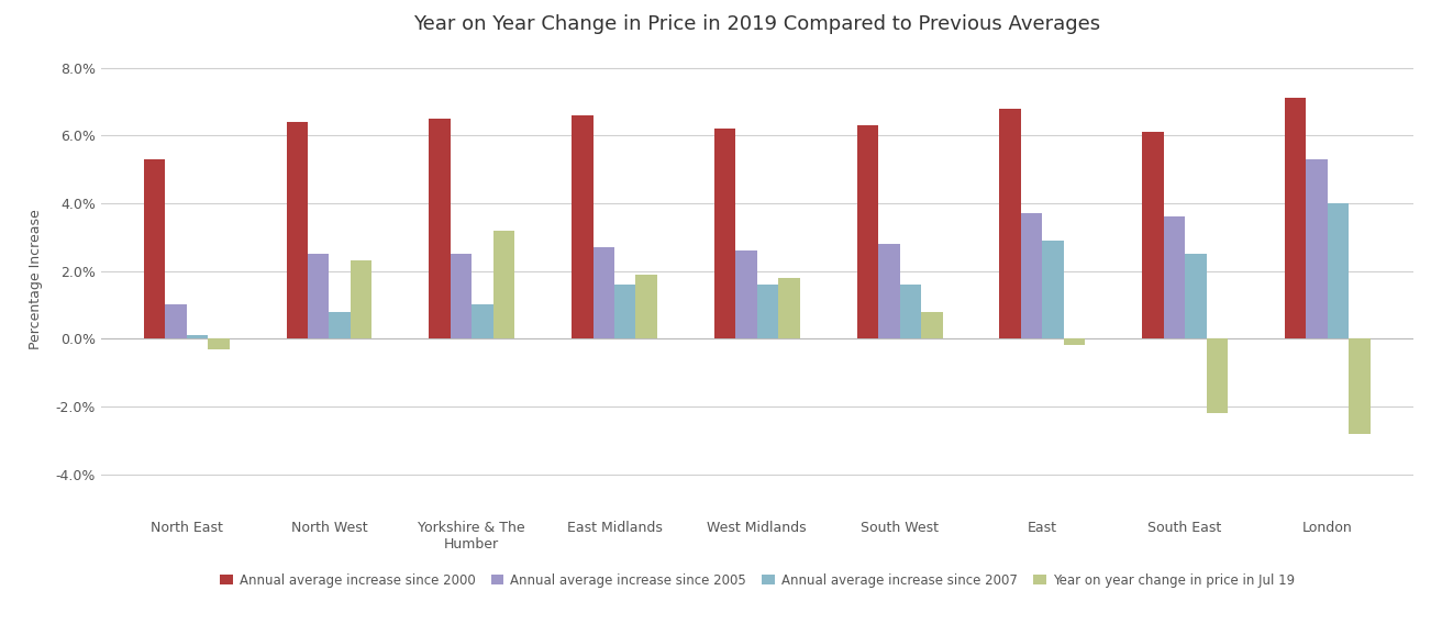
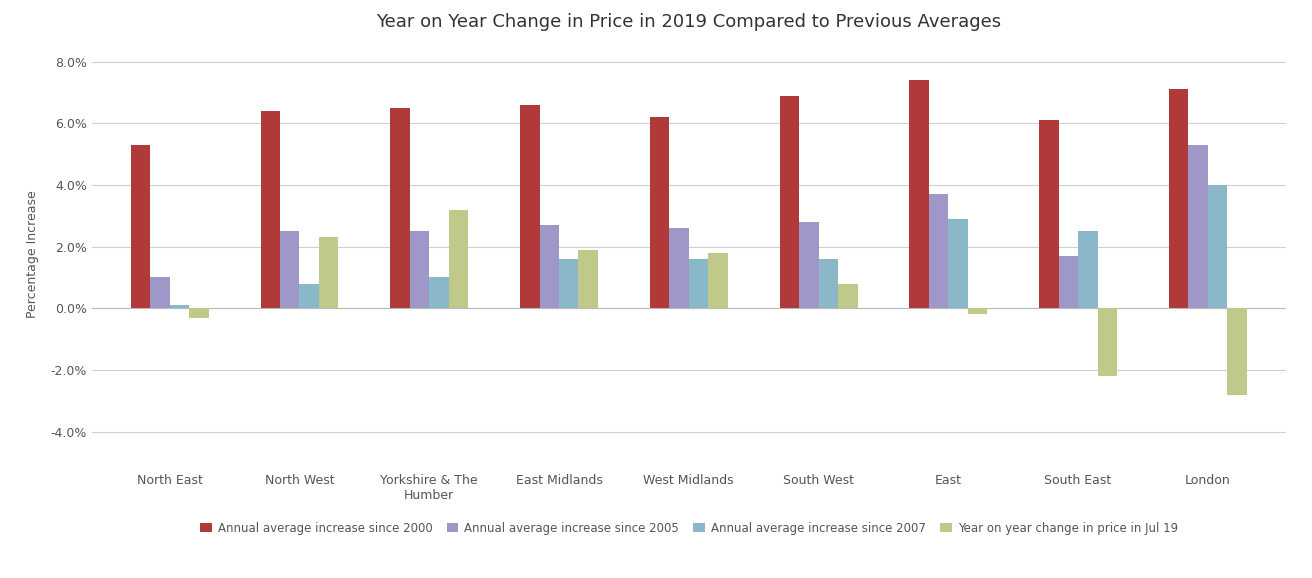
Annual average increase since 2000/South West: 6.3% -> 6.9%
Annual average increase since 2000/East: 6.8% -> 7.4%
Annual average increase since 2005/South East: 3.6% -> 1.7%
